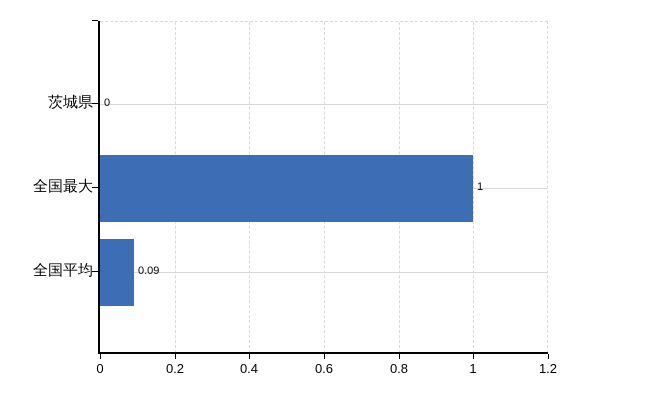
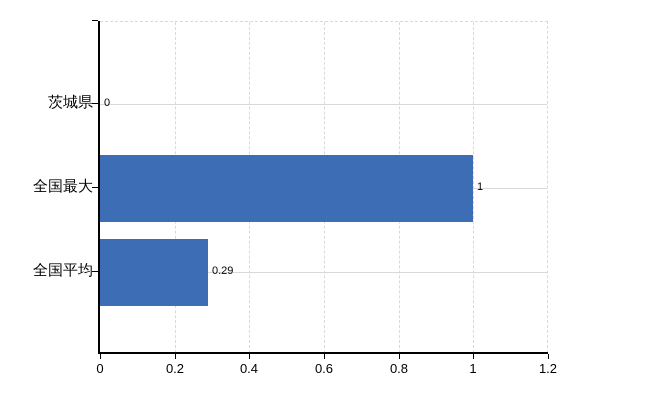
全国平均: 0.09 -> 0.29
